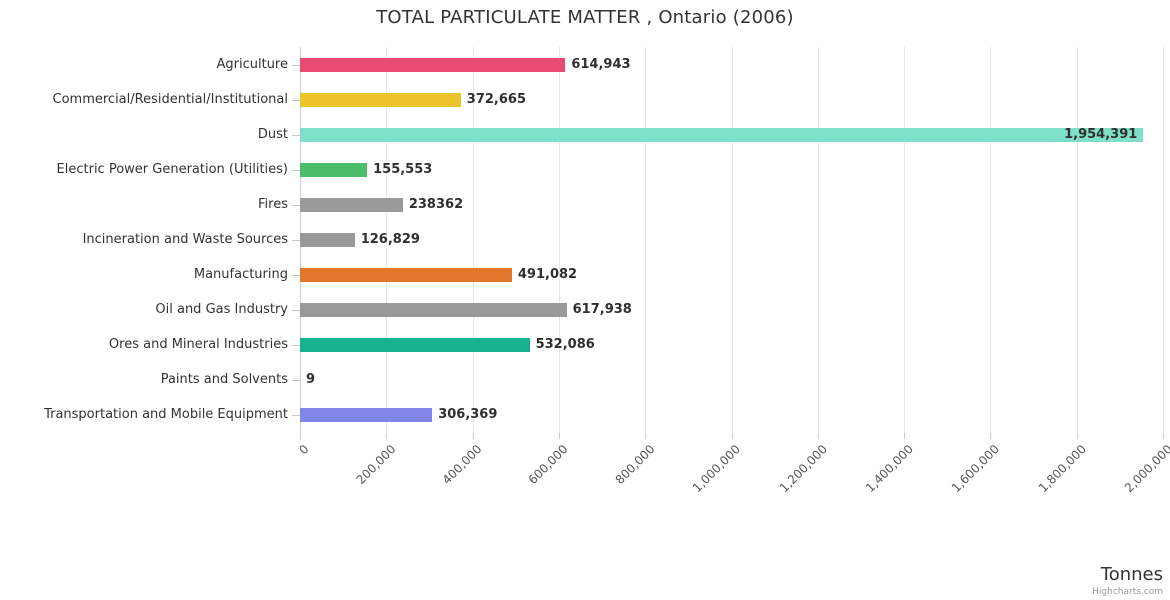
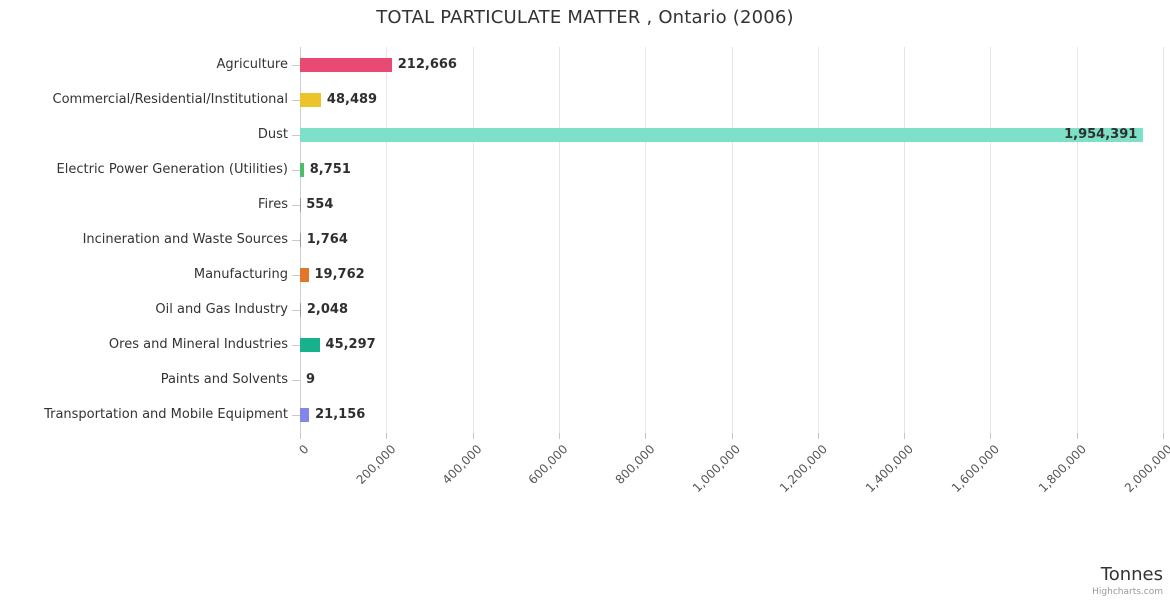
Agriculture: 614,943 -> 212,666
Commercial/Residential/Institutional: 372,665 -> 48,489
Electric Power Generation (Utilities): 155,553 -> 8,751
Fires: 238362 -> 554
Incineration and Waste Sources: 126,829 -> 1,764
Manufacturing: 491,082 -> 19,762
Oil and Gas Industry: 617,938 -> 2,048
Ores and Mineral Industries: 532,086 -> 45,297
Transportation and Mobile Equipment: 306,369 -> 21,156
